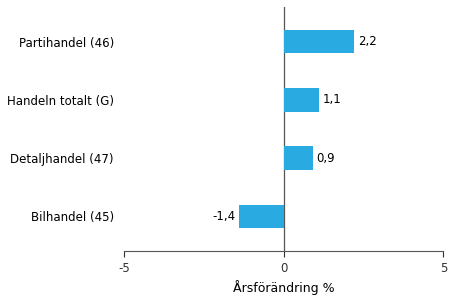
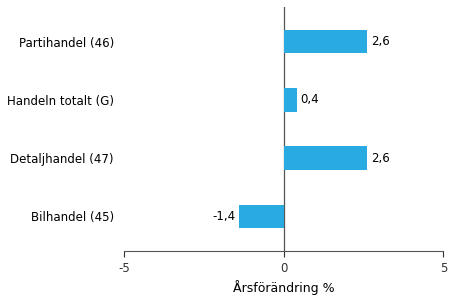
Partihandel (46): 2,2 -> 2,6
Handeln totalt (G): 1,1 -> 0,4
Detaljhandel (47): 0,9 -> 2,6
